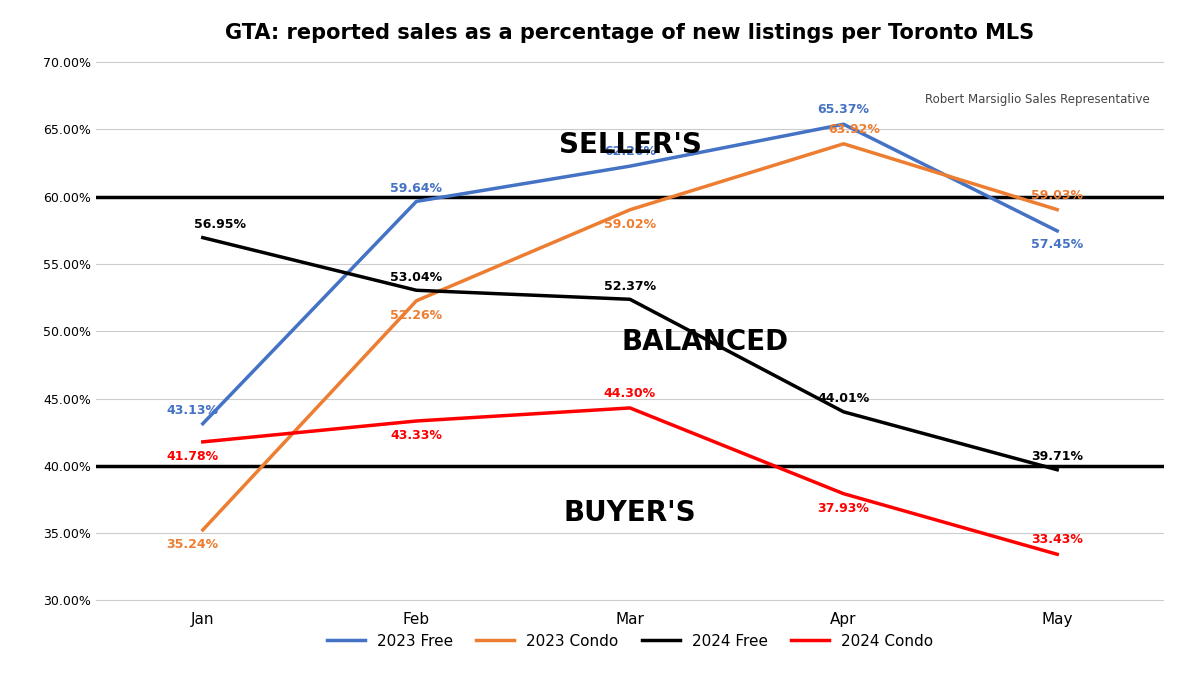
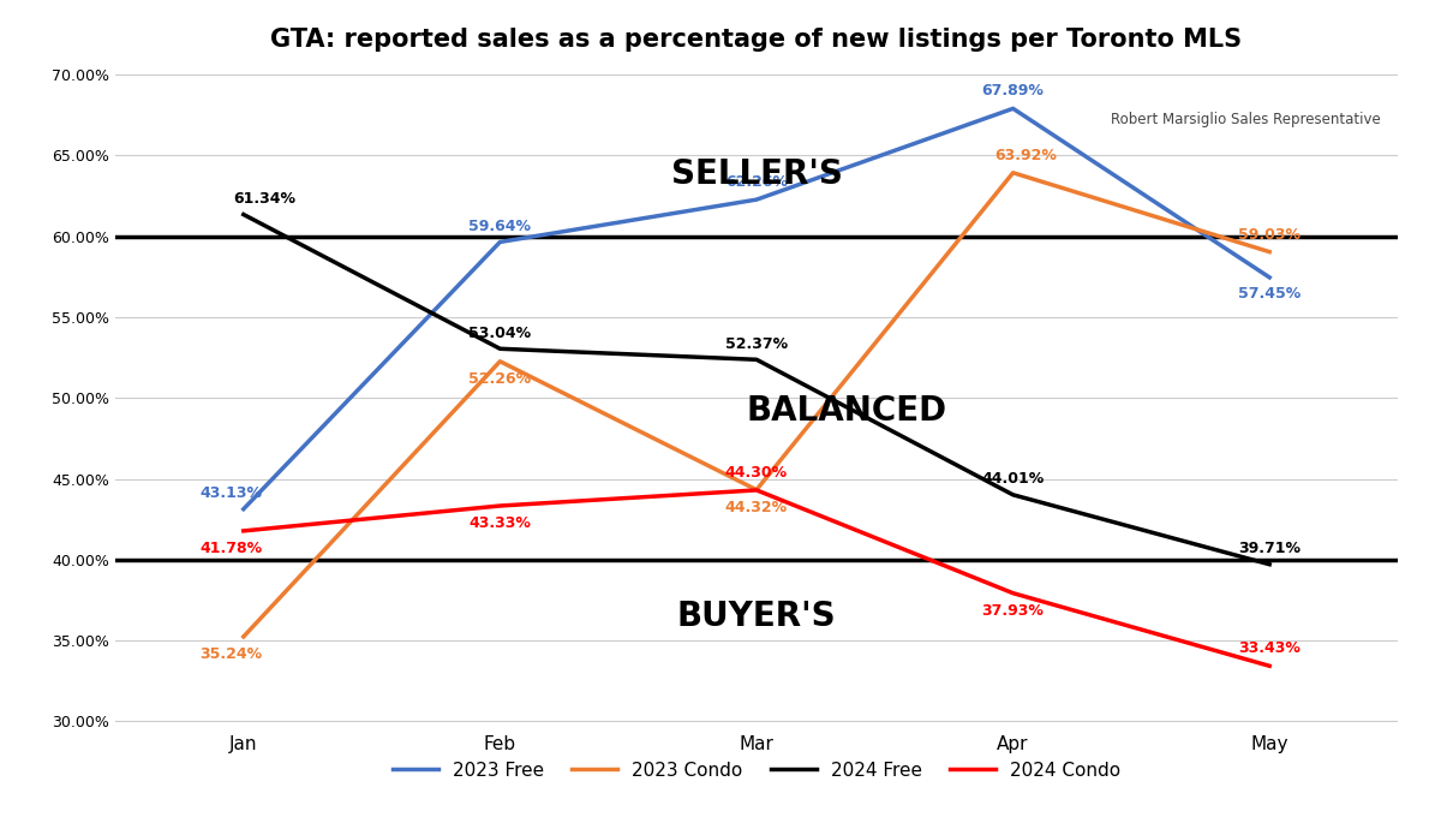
2024 Free/Jan: 56.95% -> 61.34%
2023 Condo/Mar: 59.02% -> 44.32%
2023 Free/Apr: 65.37% -> 67.89%
